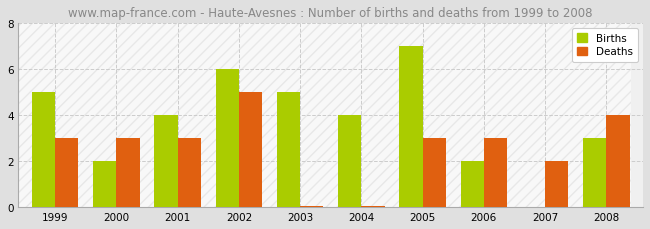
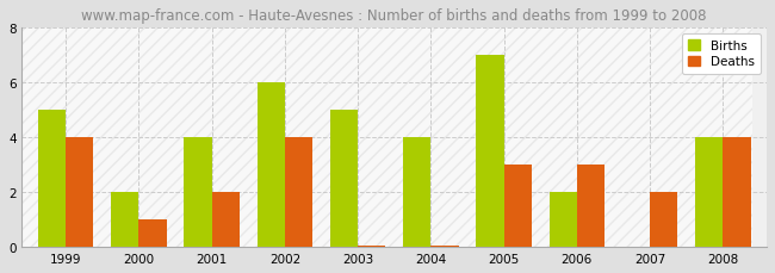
Deaths/1999: 3.00 -> 4.00
Deaths/2000: 3.00 -> 1.00
Deaths/2001: 3.00 -> 2.00
Deaths/2002: 5.00 -> 4.00
Births/2008: 3 -> 4
